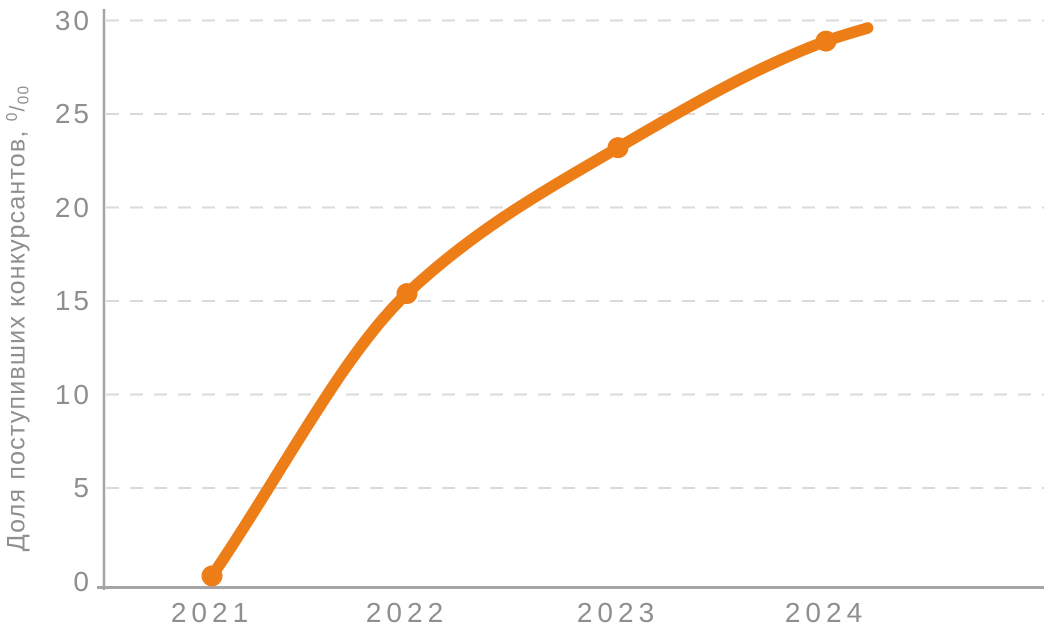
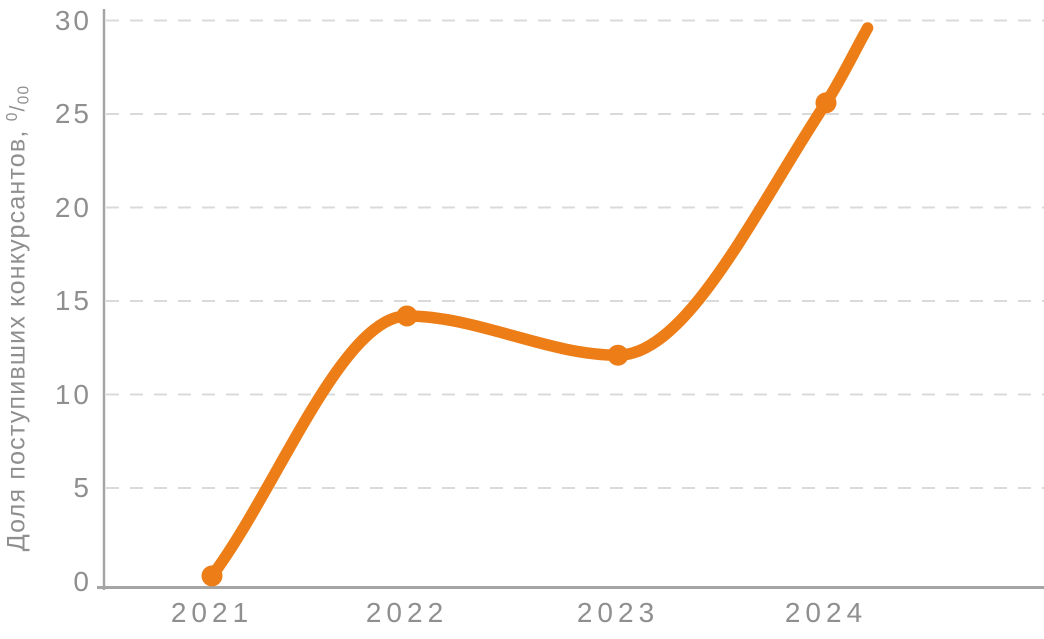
2022: 15.4 -> 14.2
2023: 23.2 -> 12.1
2024: 28.9 -> 25.6
